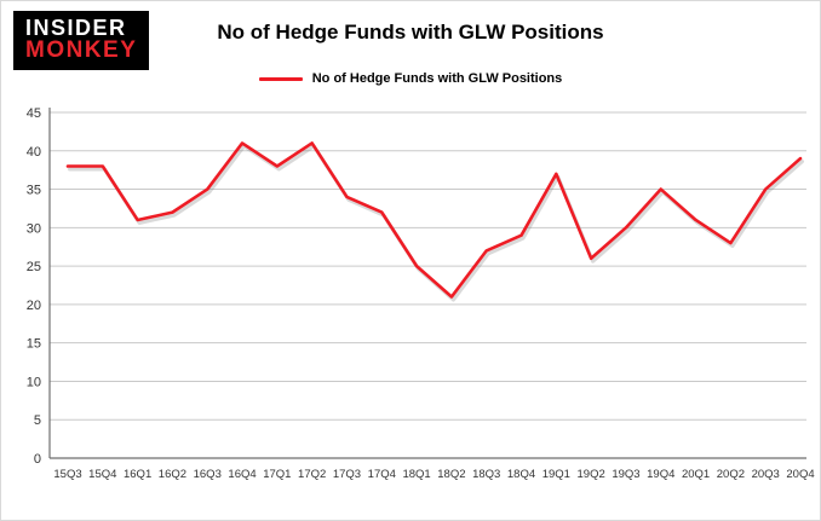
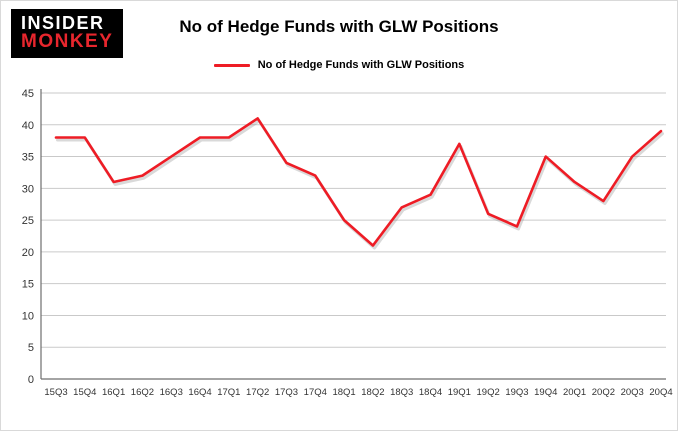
16Q4: 41 -> 38
19Q3: 30 -> 24
